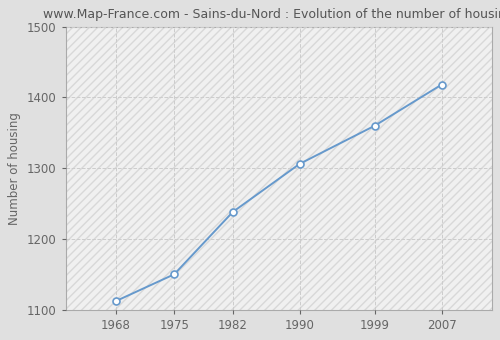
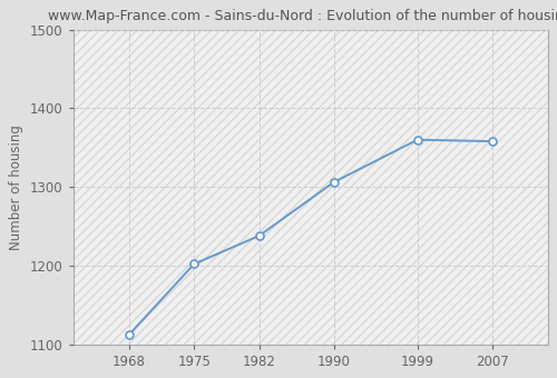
1975: 1150 -> 1202
2007: 1418 -> 1358
